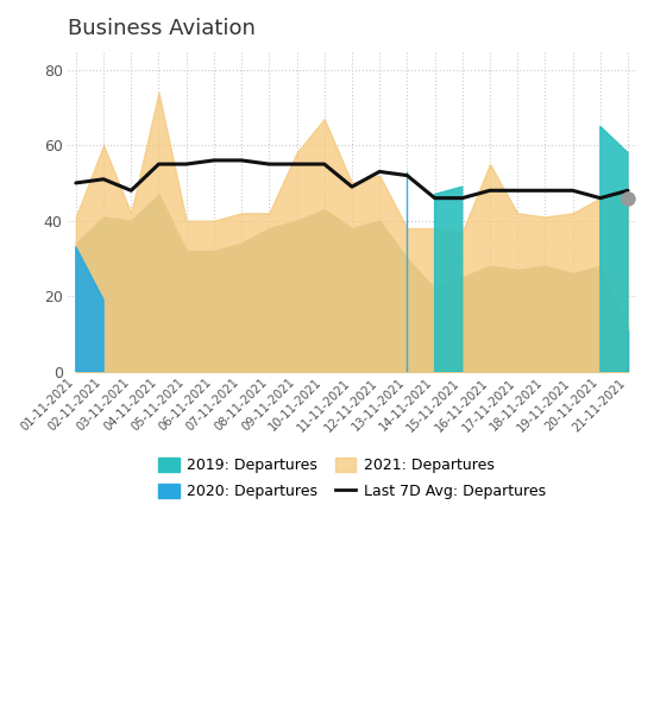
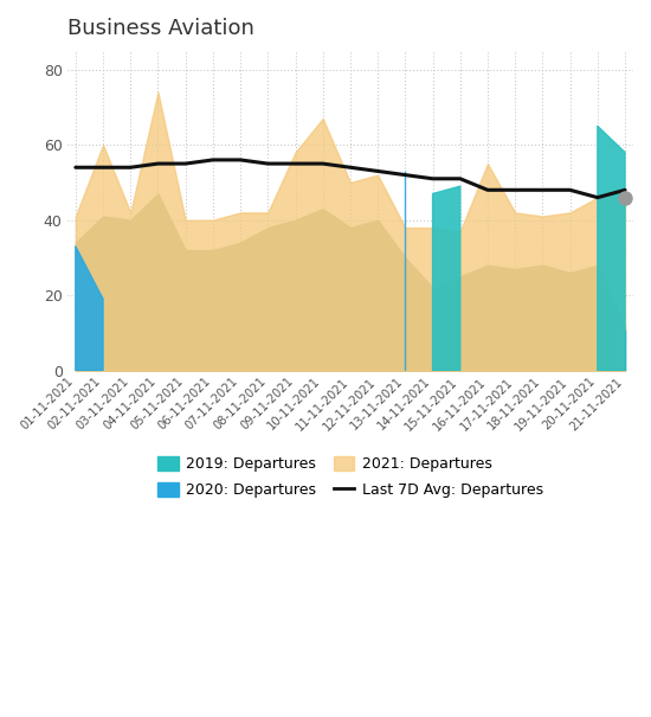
Last 7D Avg: Departures/01-11-2021: 50 -> 54
Last 7D Avg: Departures/02-11-2021: 51 -> 54
Last 7D Avg: Departures/03-11-2021: 48 -> 54
Last 7D Avg: Departures/11-11-2021: 49 -> 54
Last 7D Avg: Departures/14-11-2021: 46 -> 51
Last 7D Avg: Departures/15-11-2021: 46 -> 51
